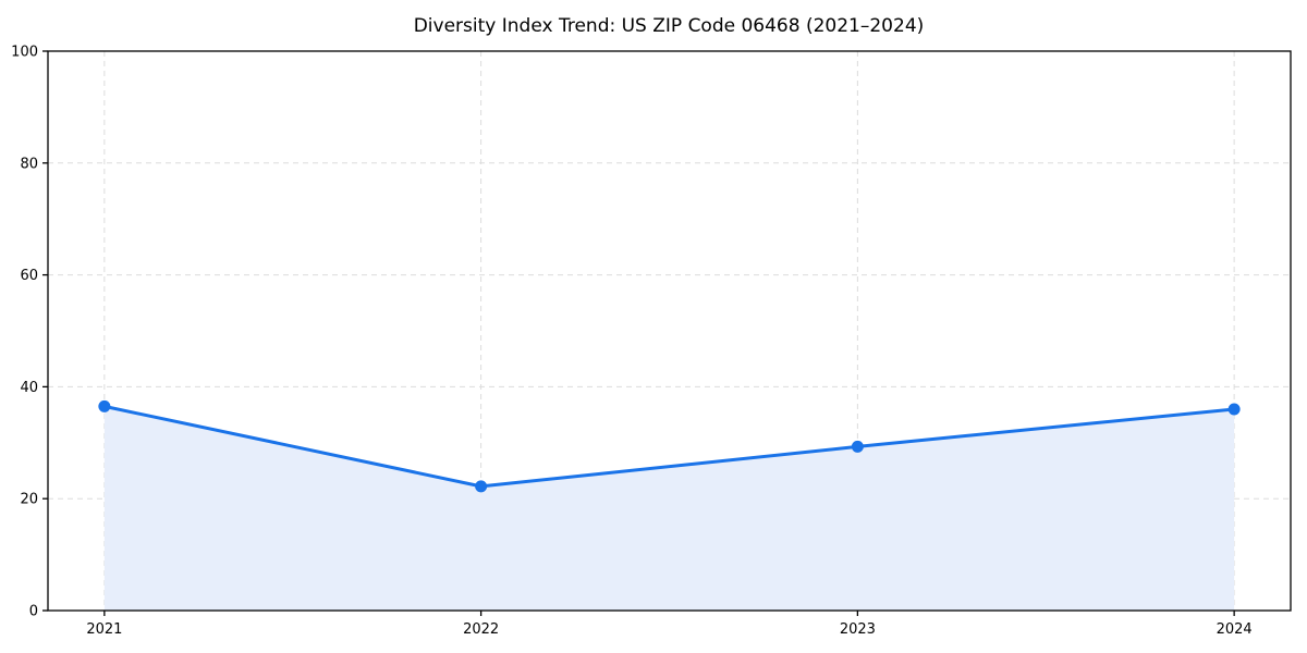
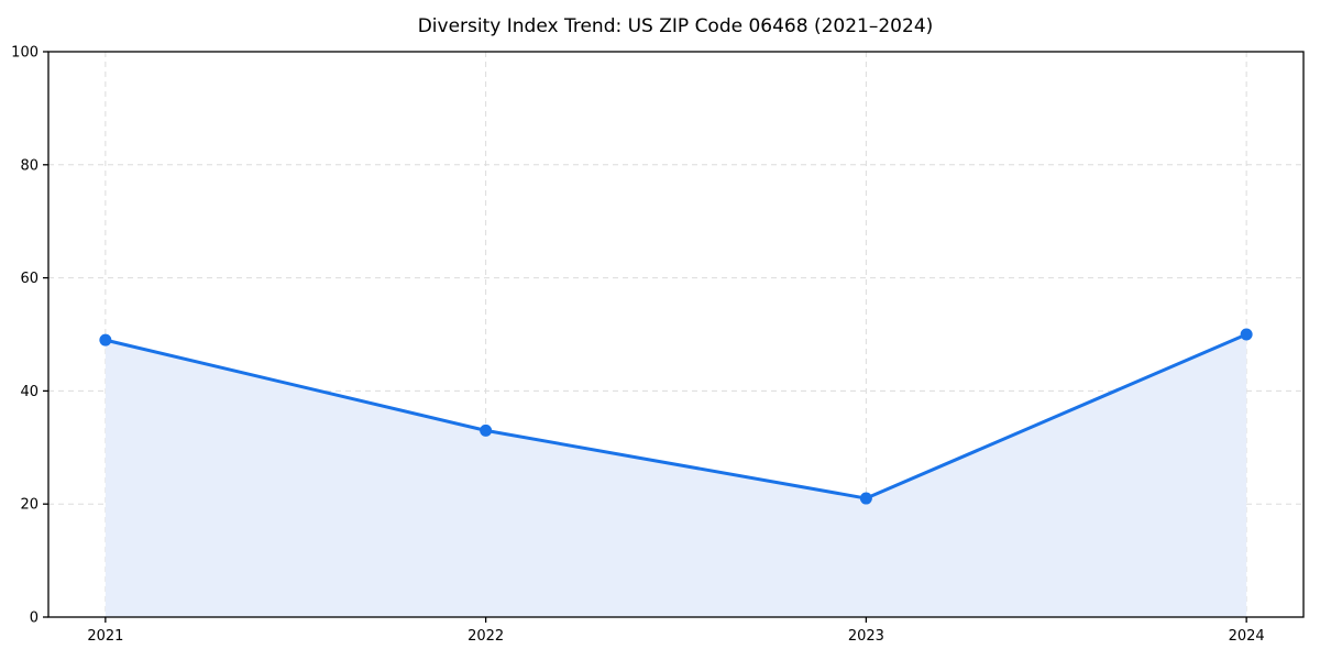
2021: 36 -> 49
2022: 22 -> 33
2023: 29 -> 21
2024: 36 -> 50
